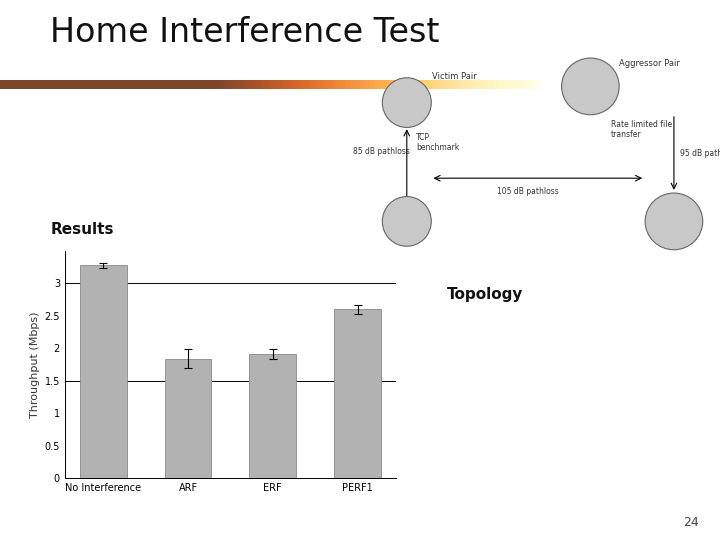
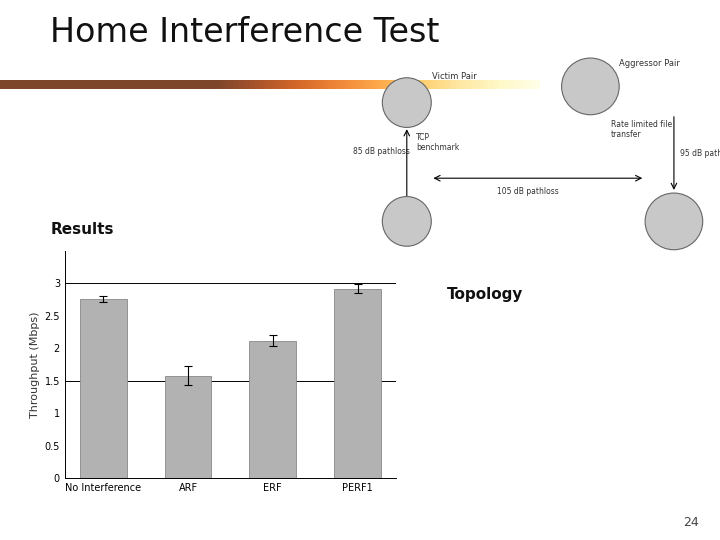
No Interference: 3.28 -> 2.76
ARF: 1.84 -> 1.58
ERF: 1.91 -> 2.12
PERF1: 2.60 -> 2.92
